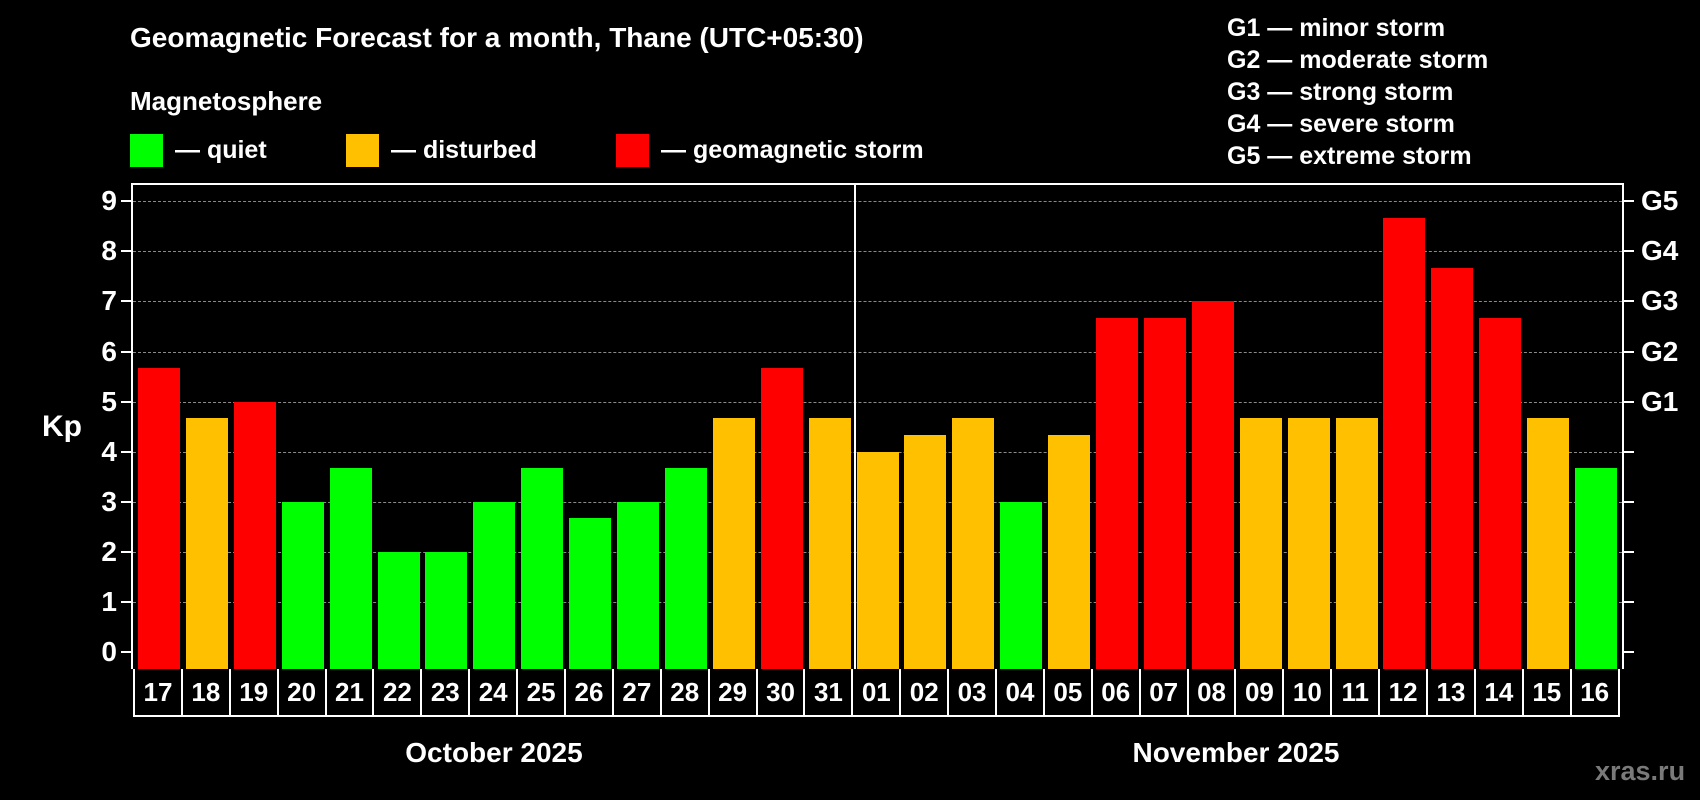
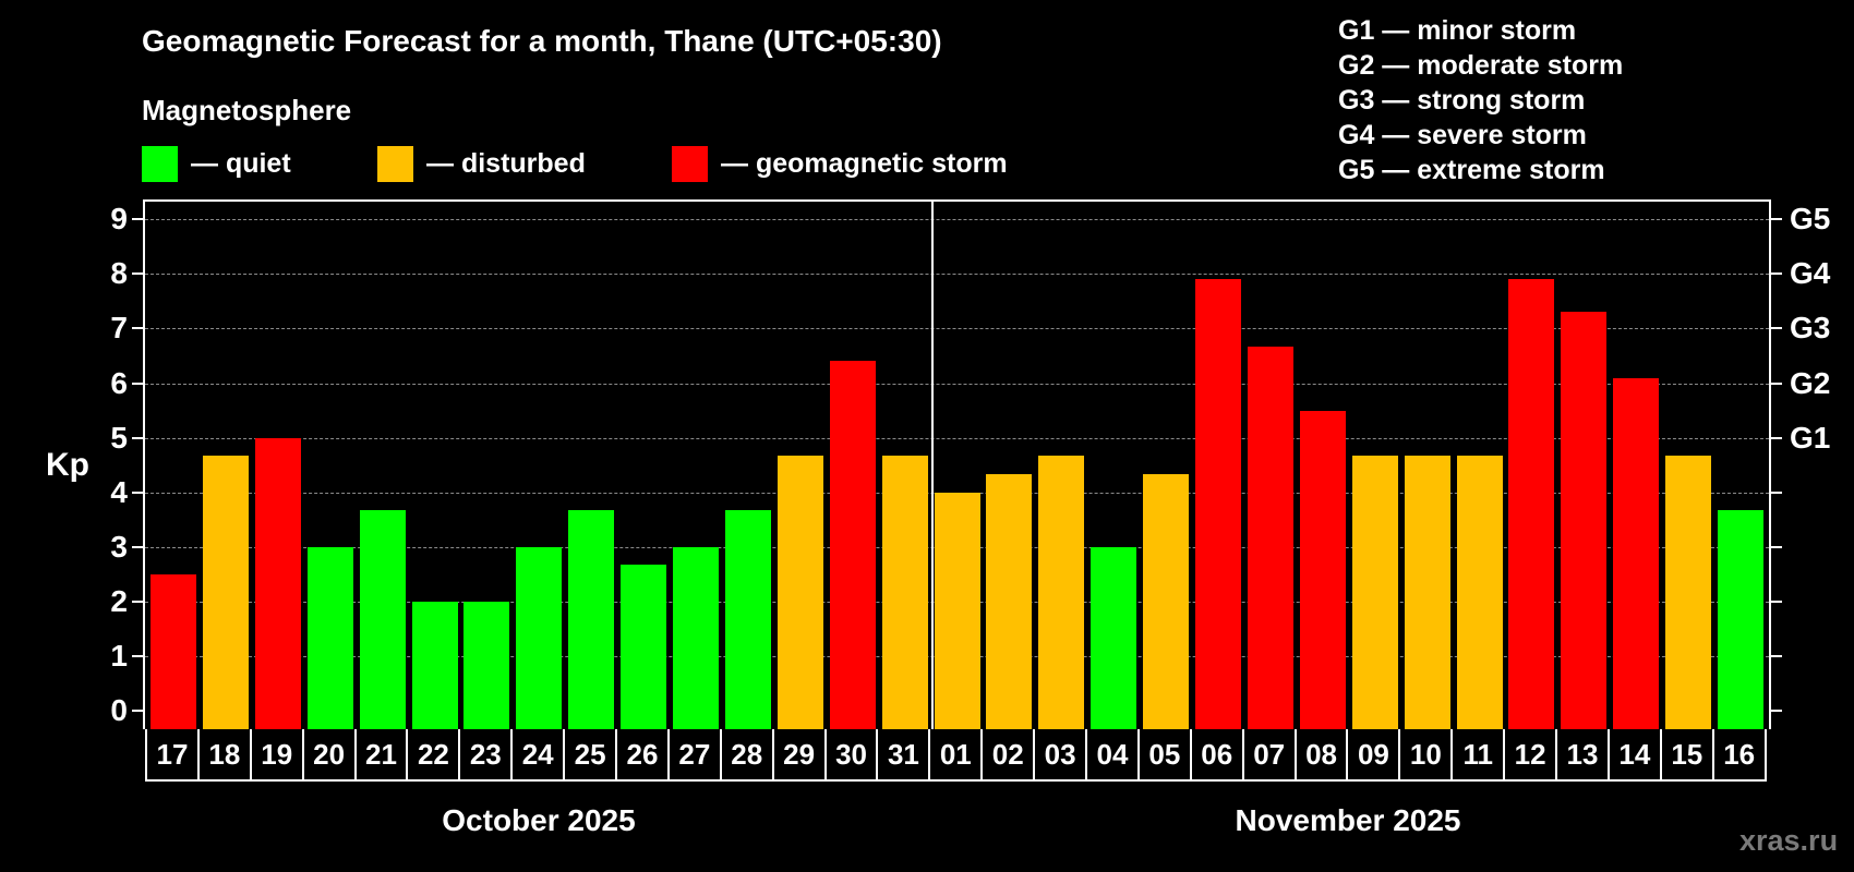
17: 5.7 -> 2.5
30: 5.7 -> 6.4
06: 6.7 -> 7.9
08: 7.0 -> 5.5
12: 8.7 -> 7.9
13: 7.7 -> 7.3
14: 6.7 -> 6.1
